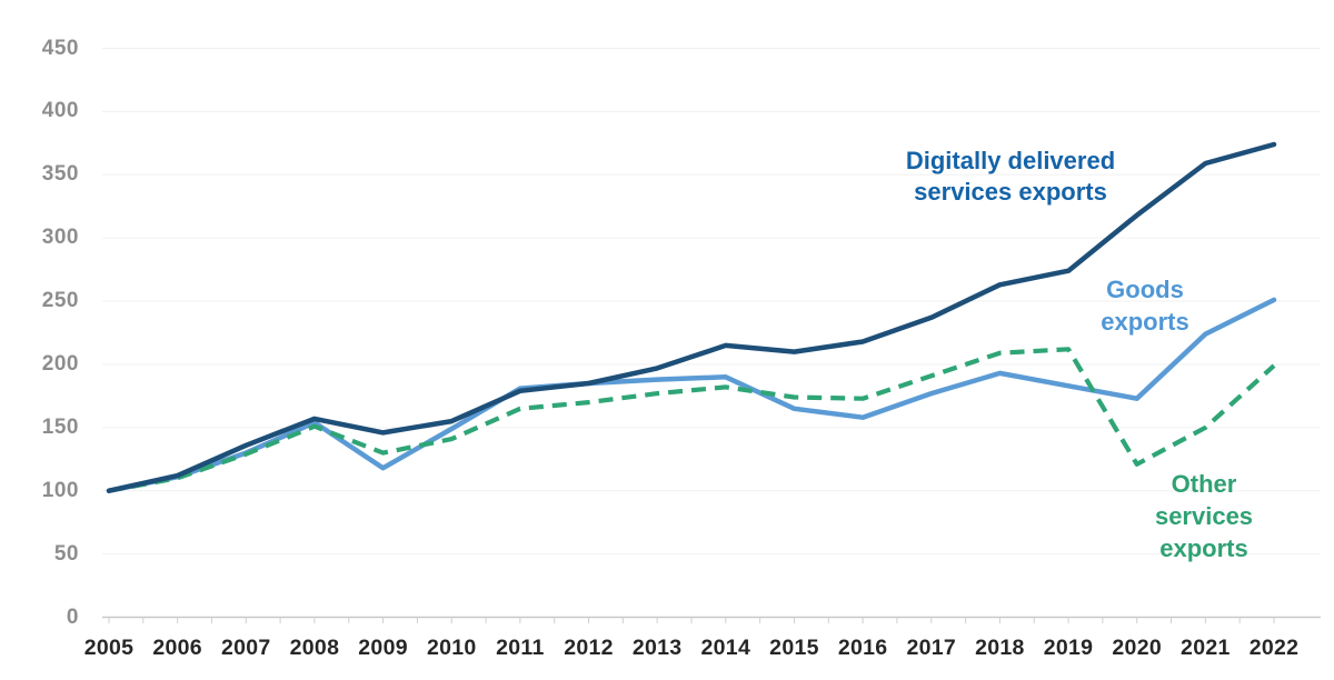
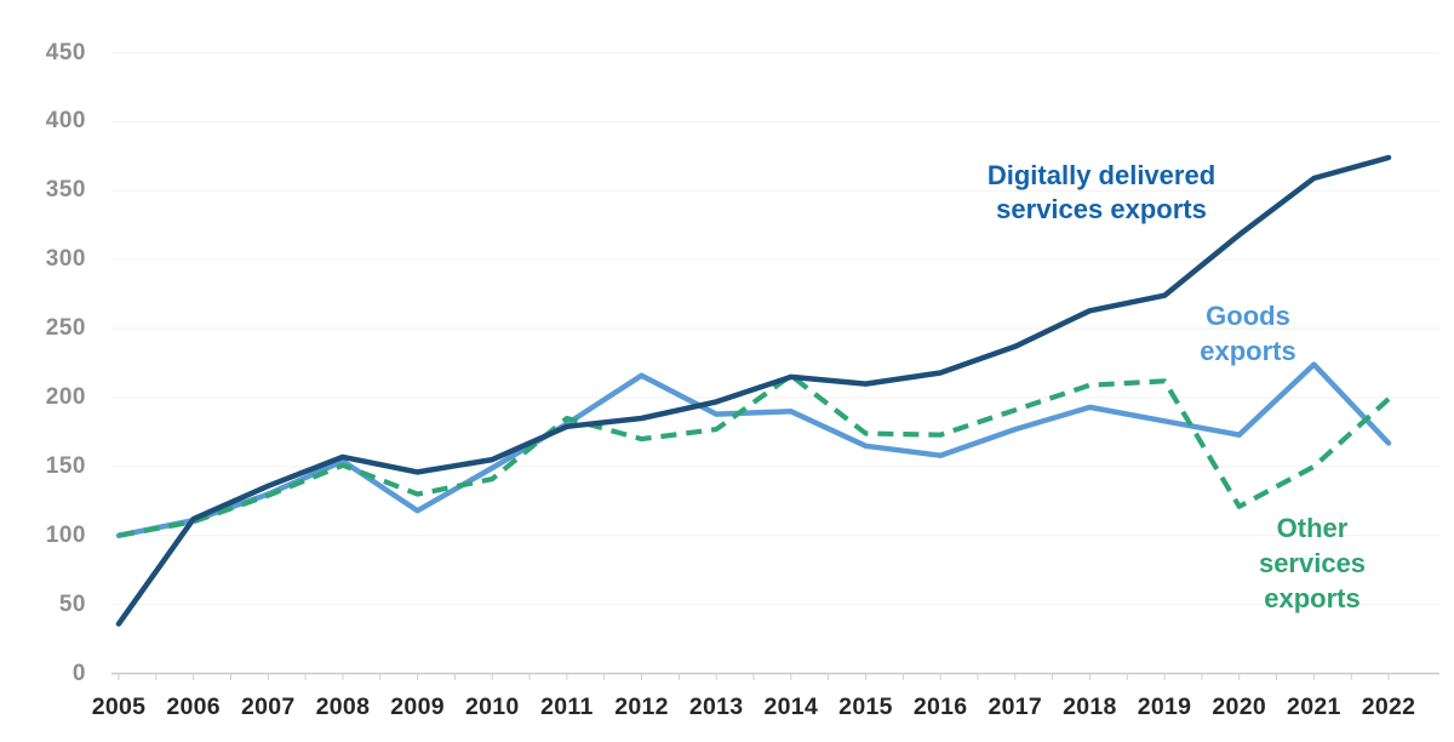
Digitally delivered services exports/2005: 100 -> 36
Other services exports/2011: 165 -> 185
Goods exports/2012: 185 -> 216
Other services exports/2014: 182 -> 216
Goods exports/2022: 251 -> 167
